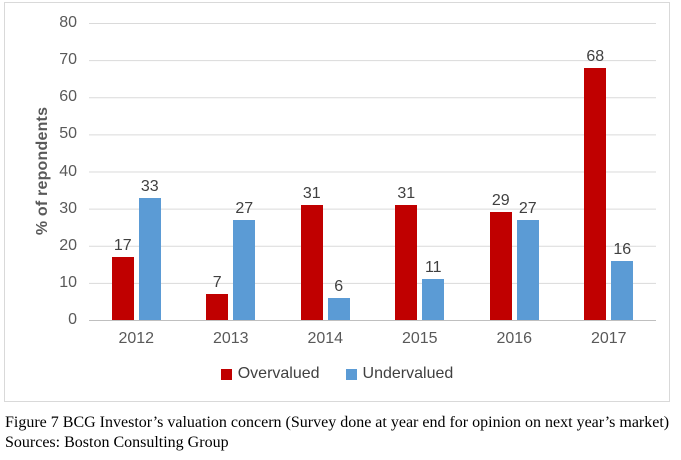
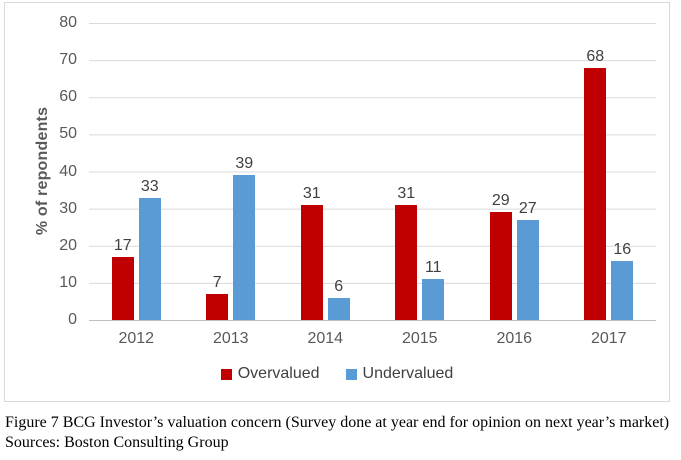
Undervalued/2013: 27 -> 39
